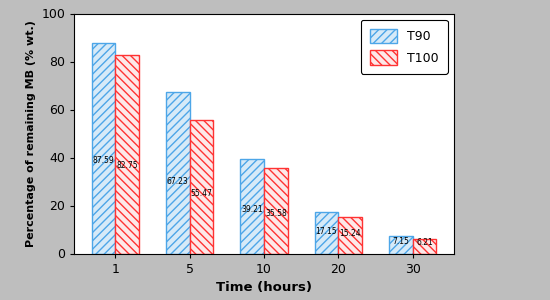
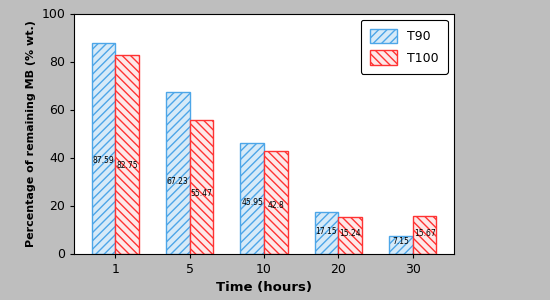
T90/10: 39.21 -> 45.95
T100/10: 35.58 -> 42.8
T100/30: 6.21 -> 15.67
